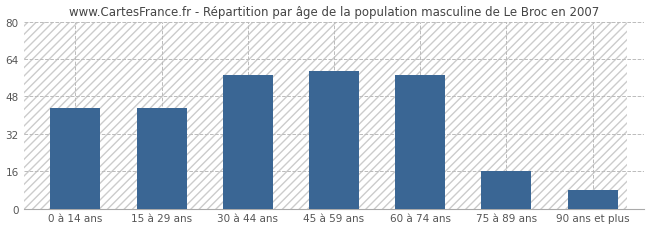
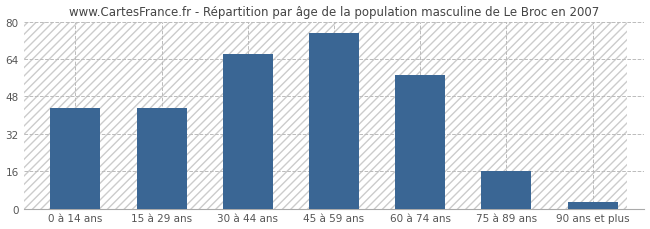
30 à 44 ans: 57 -> 66
45 à 59 ans: 59 -> 75
90 ans et plus: 8 -> 3
